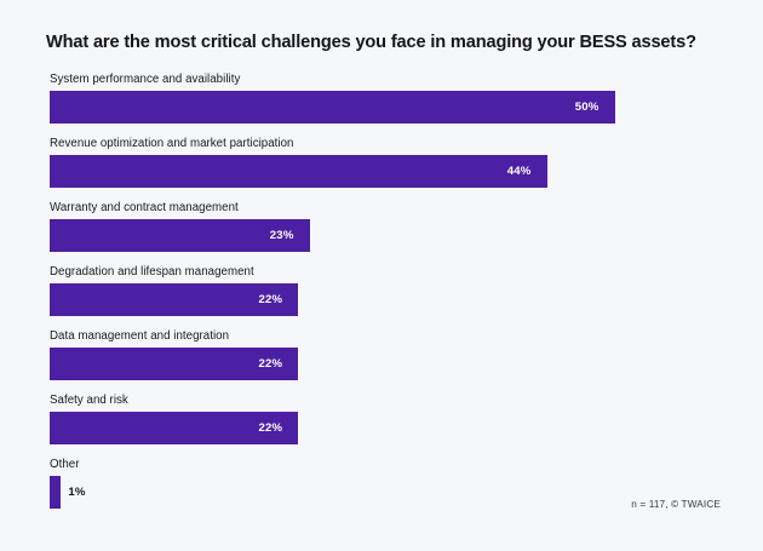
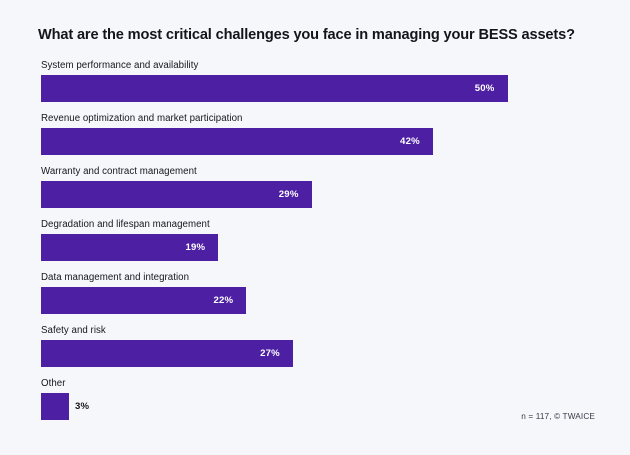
Revenue optimization and market participation: 44% -> 42%
Warranty and contract management: 23% -> 29%
Degradation and lifespan management: 22% -> 19%
Safety and risk: 22% -> 27%
Other: 1% -> 3%
